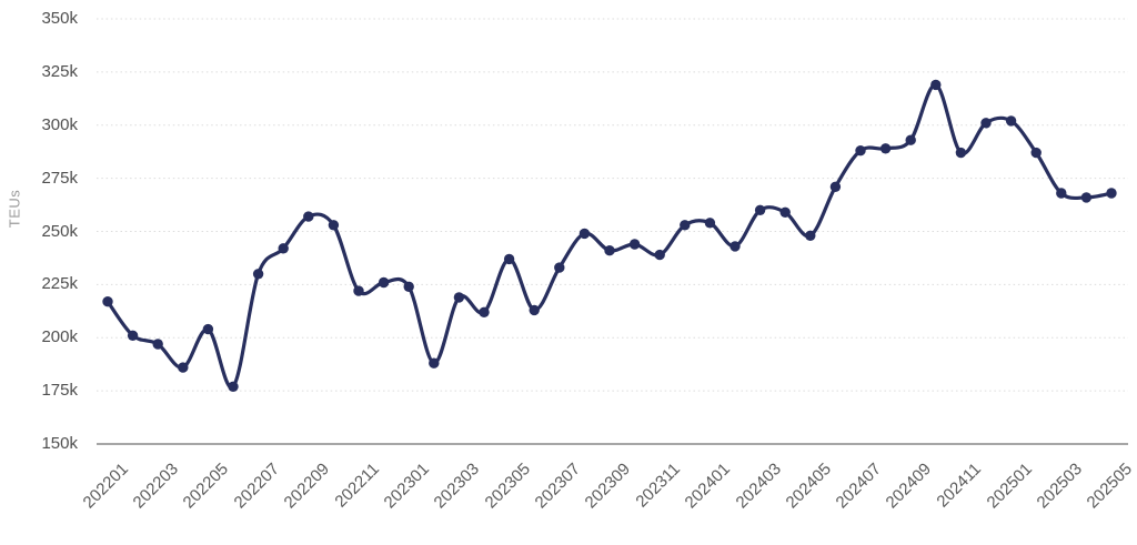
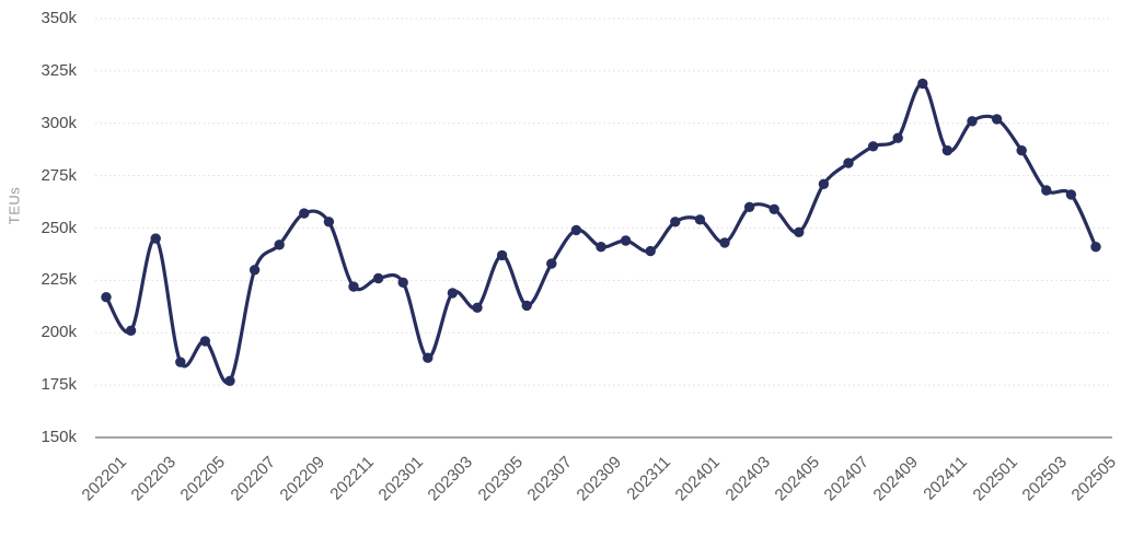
202203: 197k -> 245k
202205: 204k -> 196k
202407: 288k -> 281k
202505: 268k -> 241k
